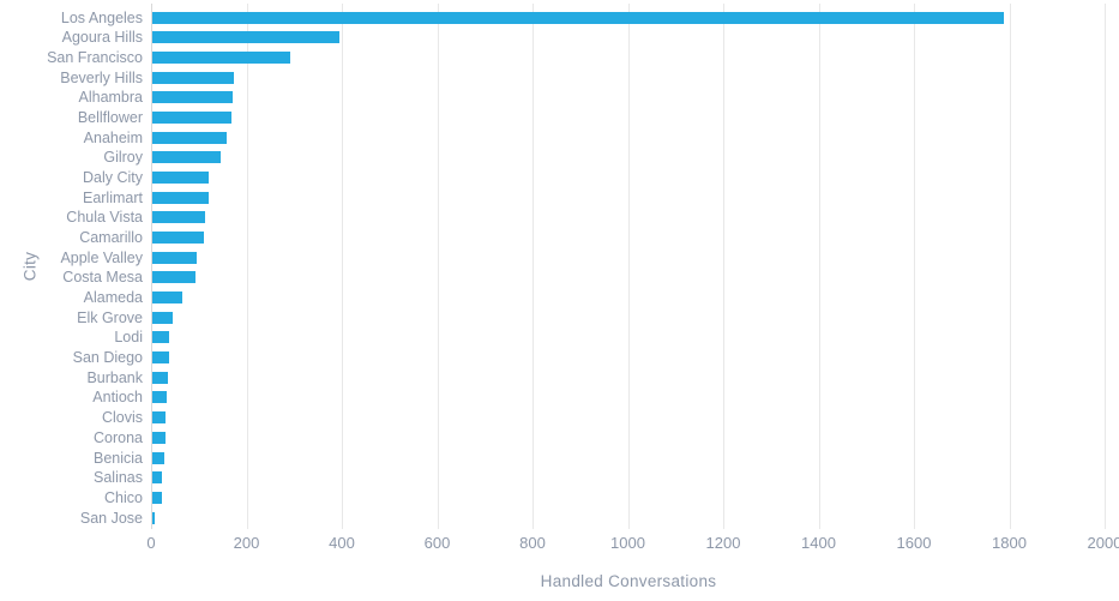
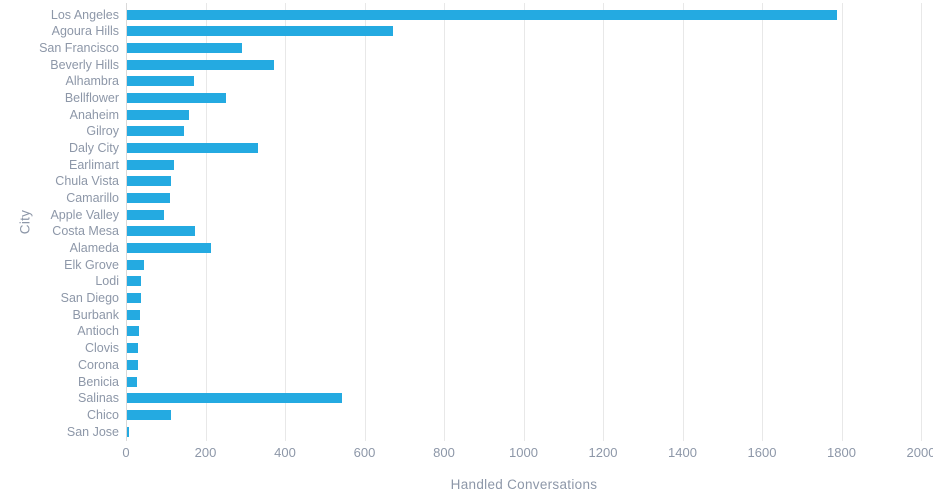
Agoura Hills: 390 -> 670
Beverly Hills: 170 -> 370
Bellflower: 170 -> 250
Daly City: 120 -> 330
Costa Mesa: 90 -> 170
Alameda: 60 -> 210
Salinas: 20 -> 540
Chico: 20 -> 110
